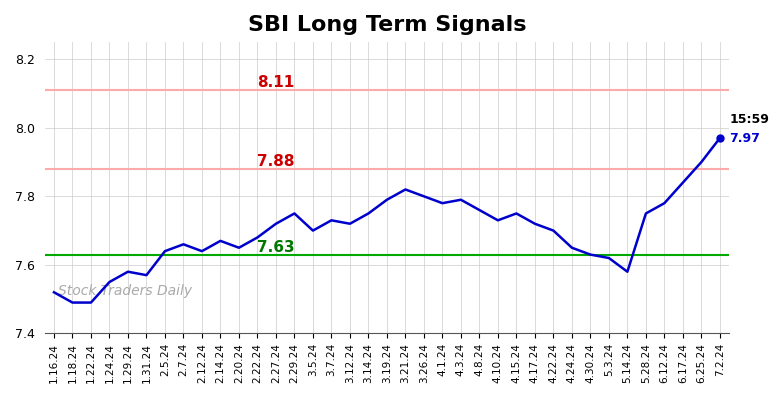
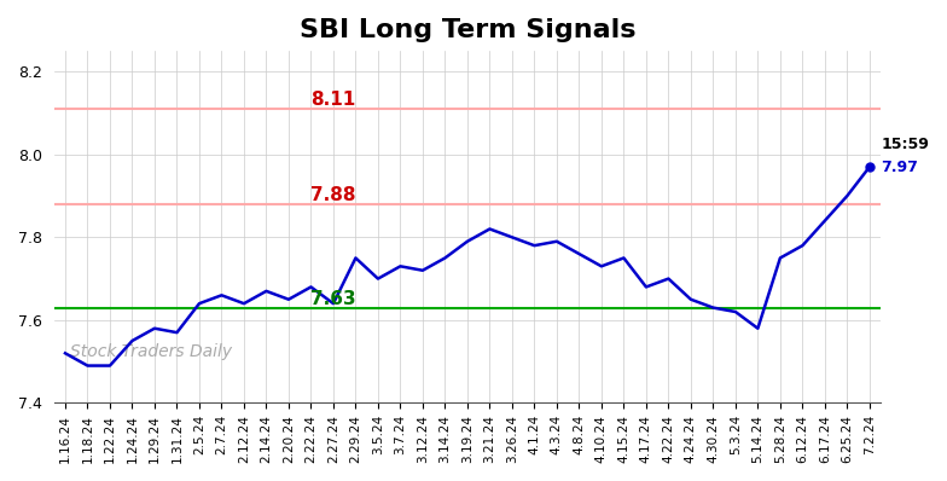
2.27.24: 7.72 -> 7.64
4.17.24: 7.72 -> 7.68
